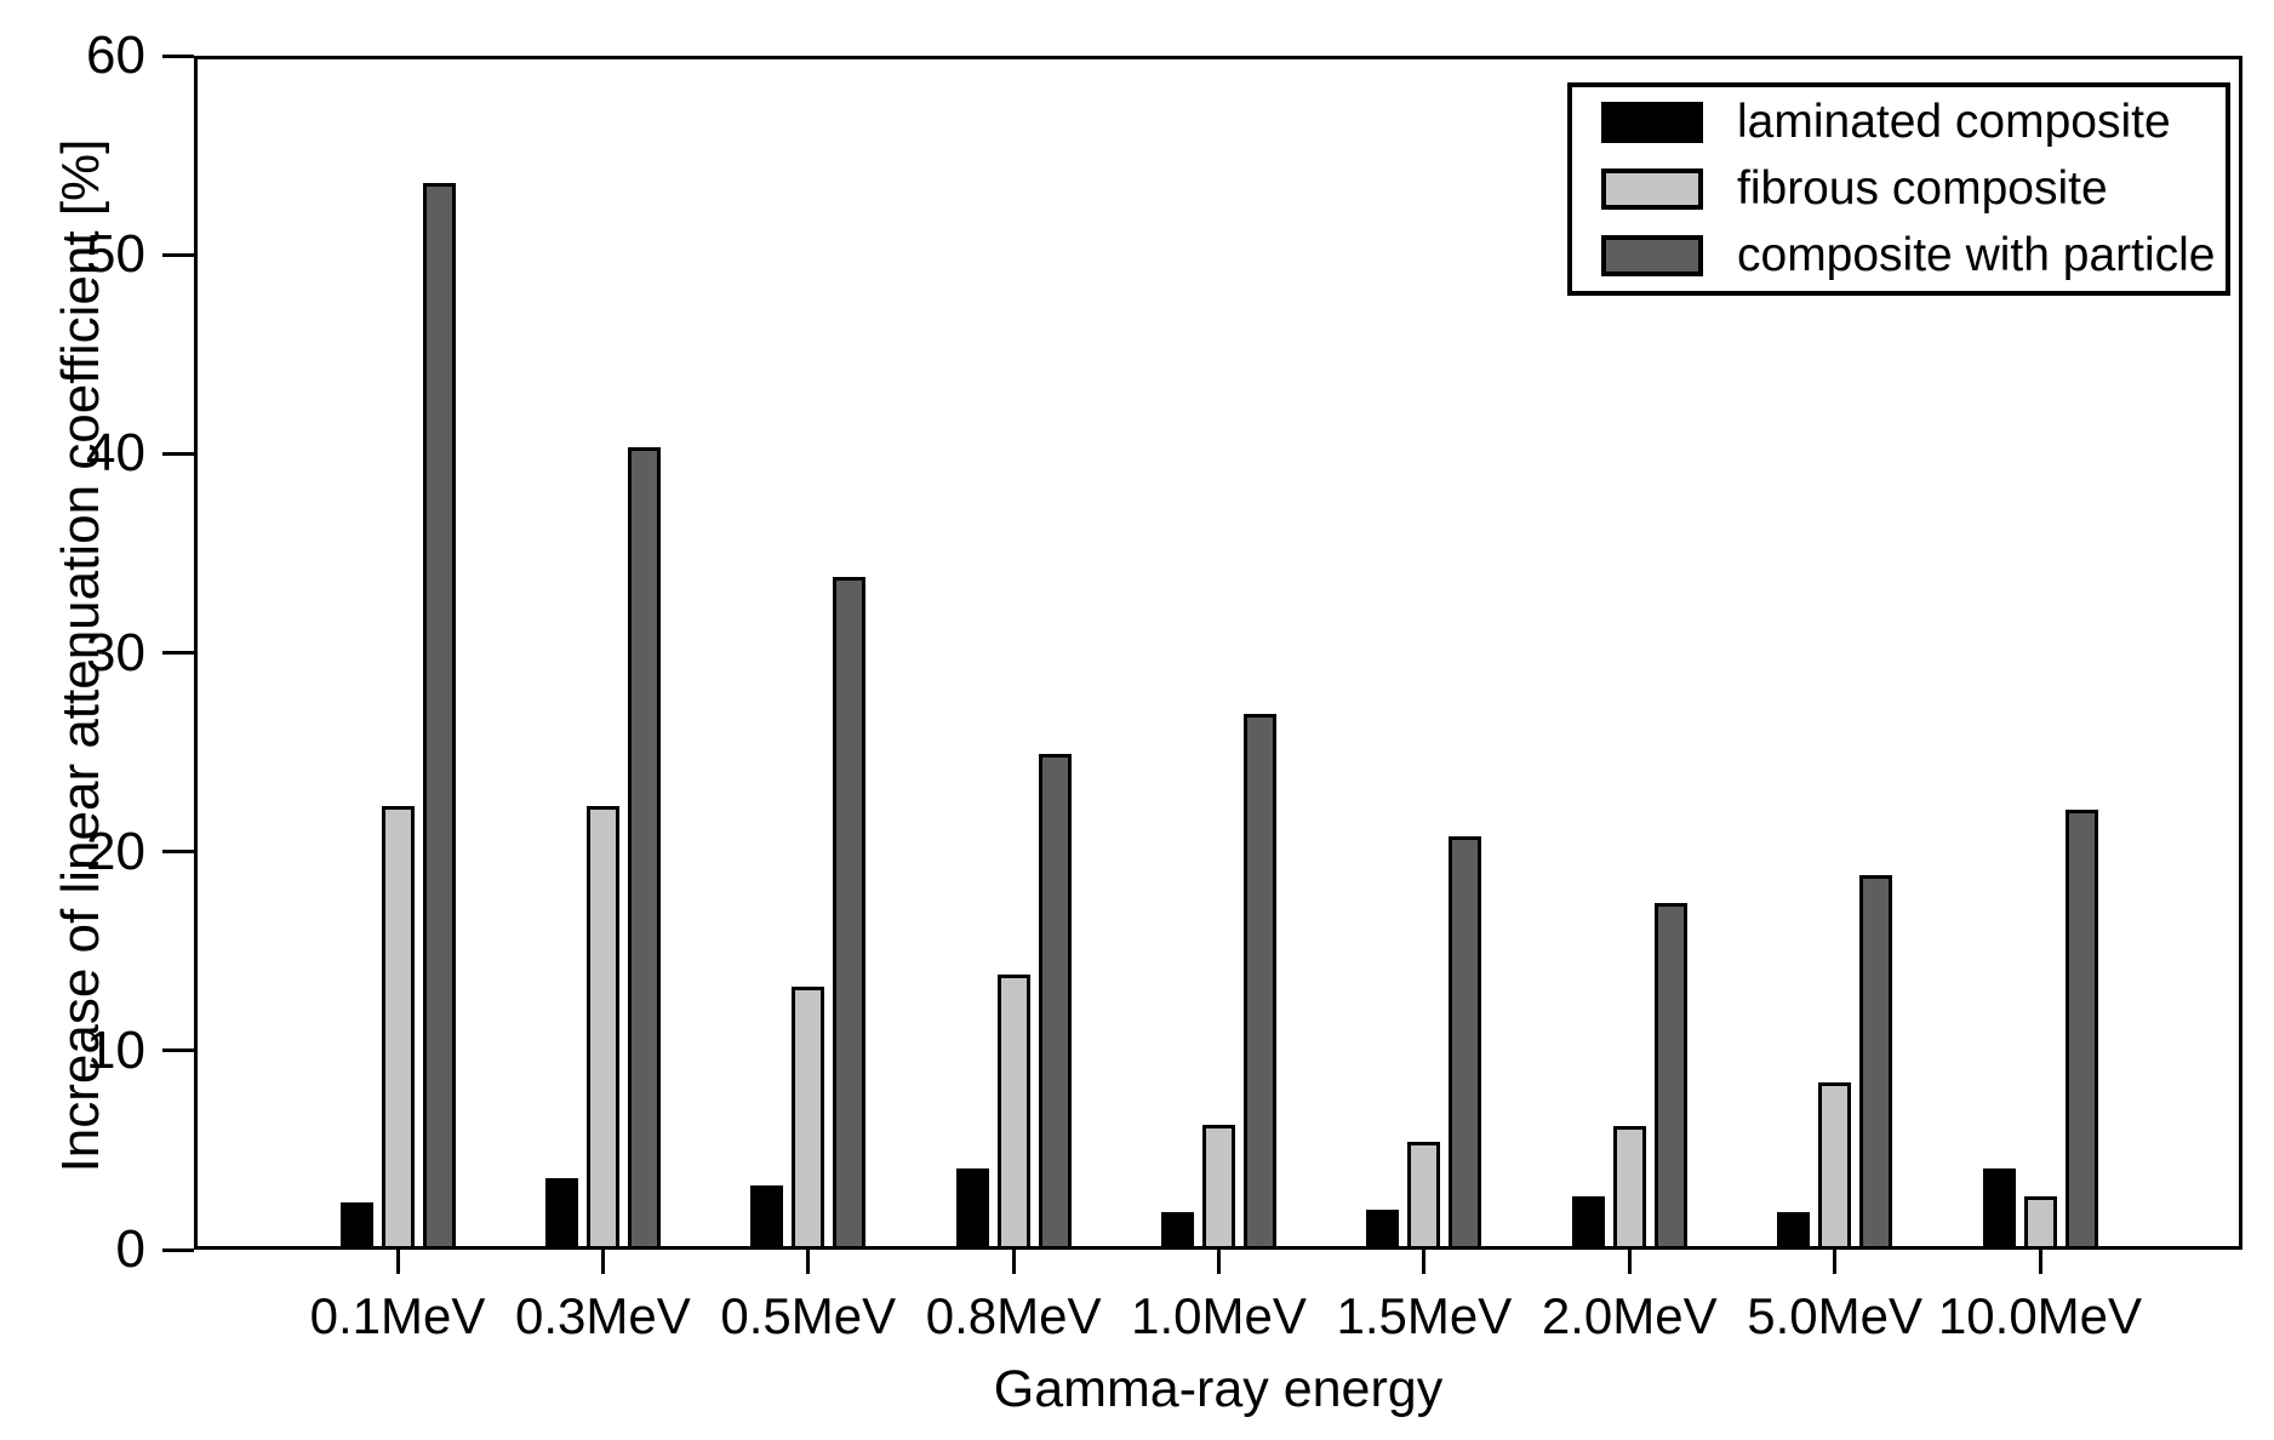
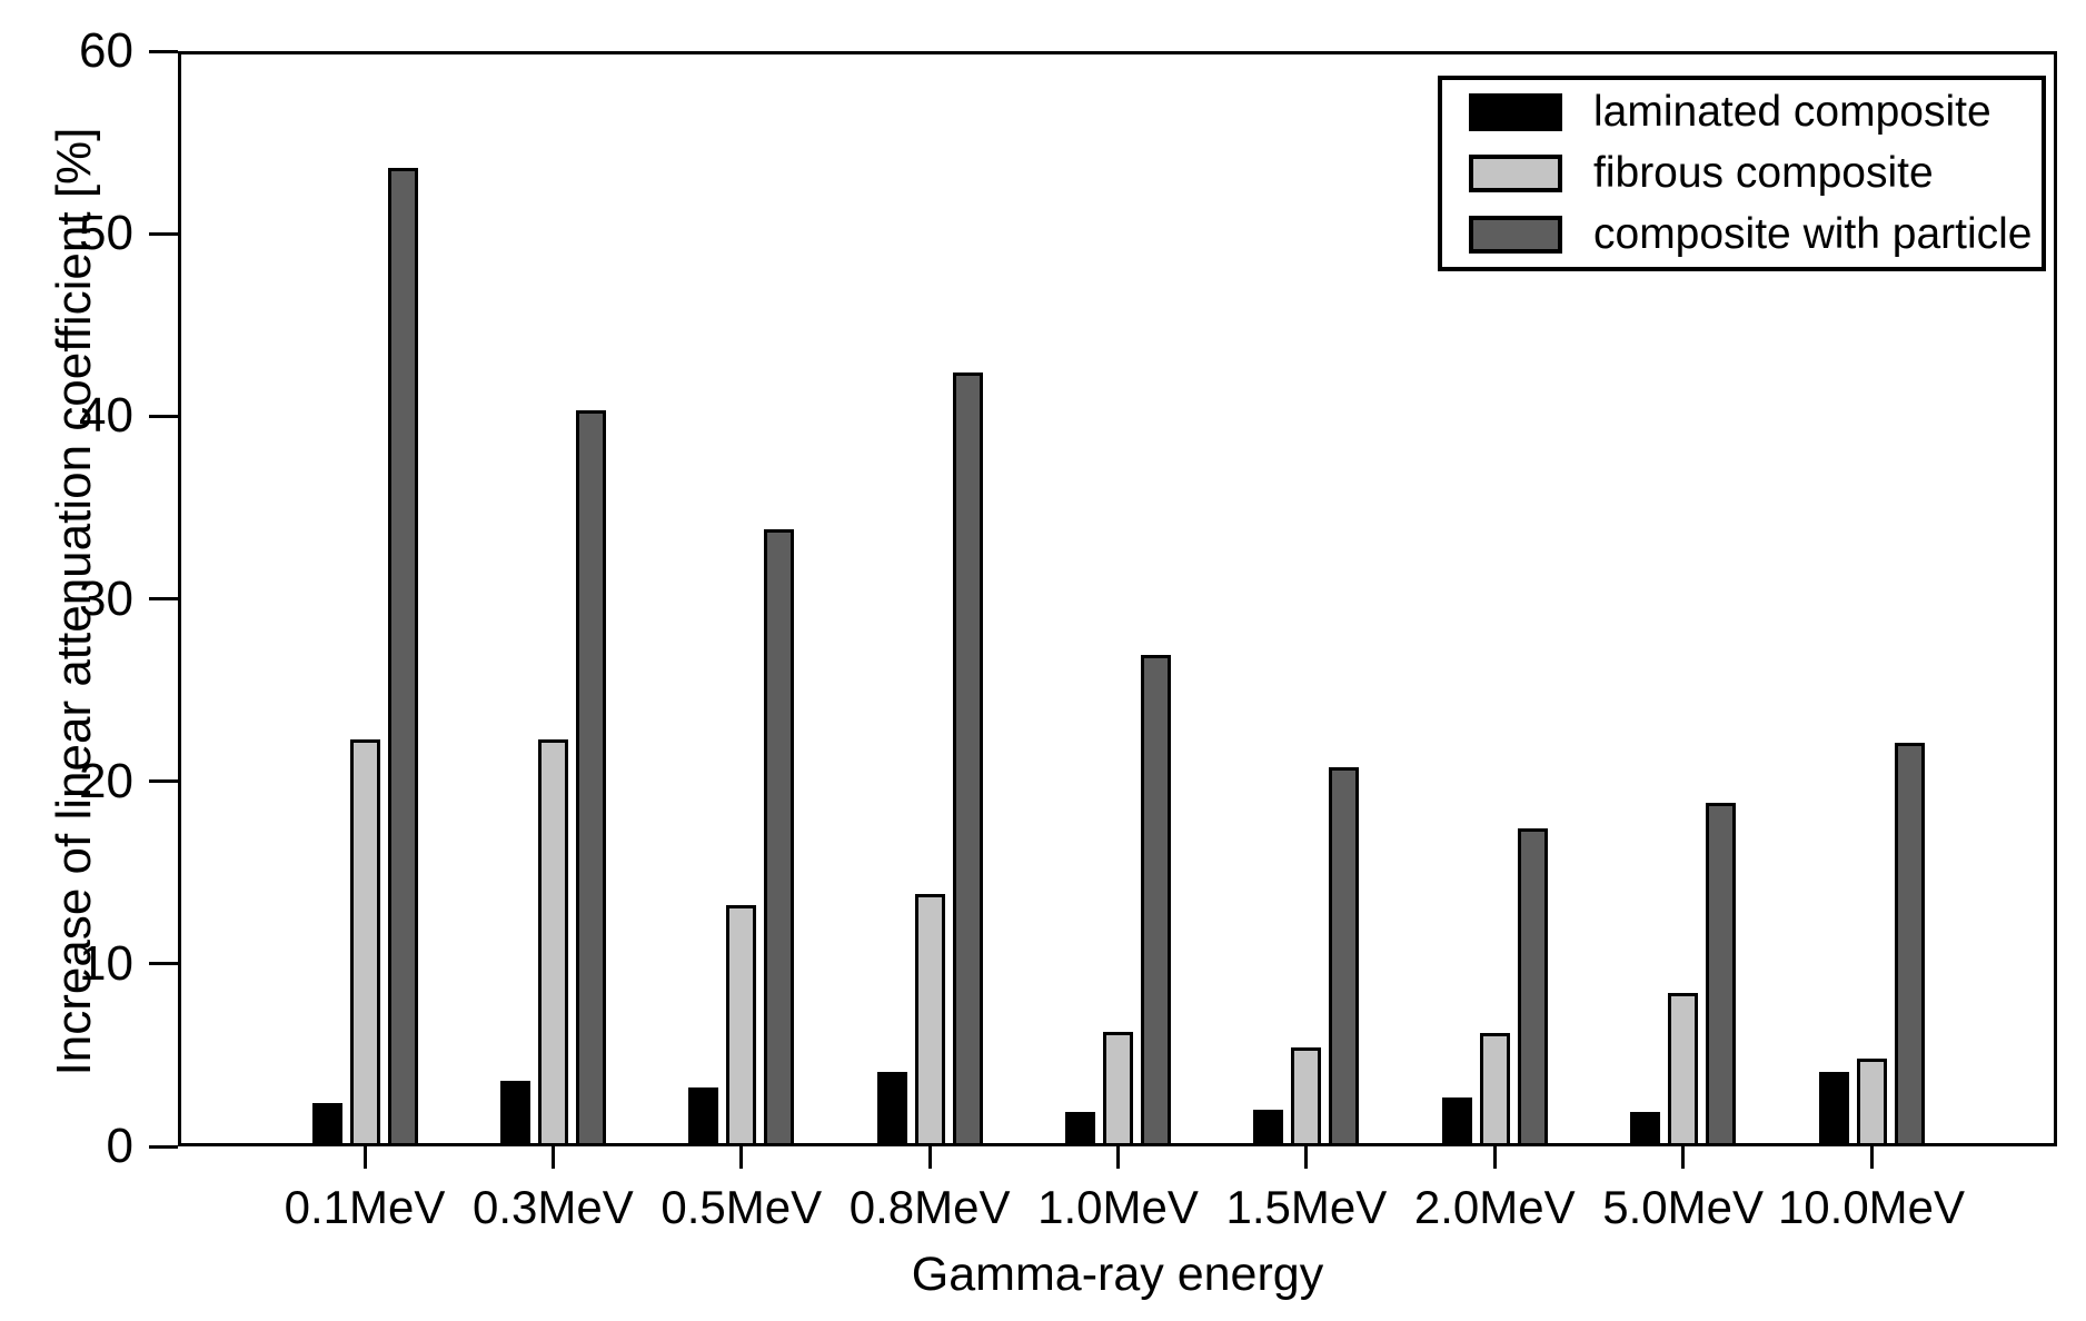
composite with particle/0.8MeV: 24.9 -> 42.4
fibrous composite/10.0MeV: 2.7 -> 4.8
